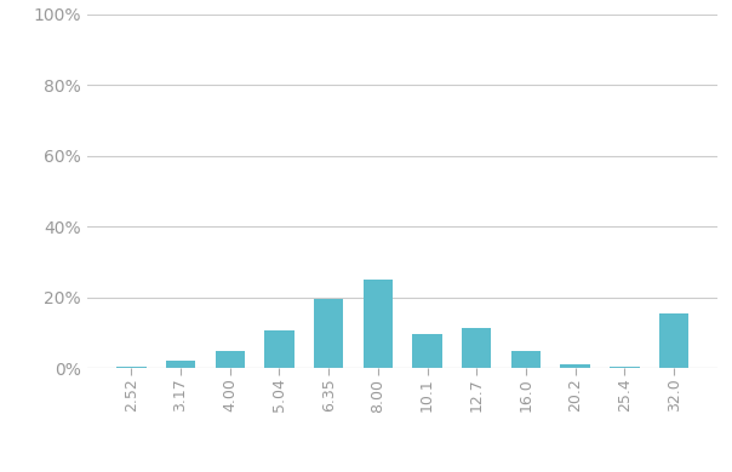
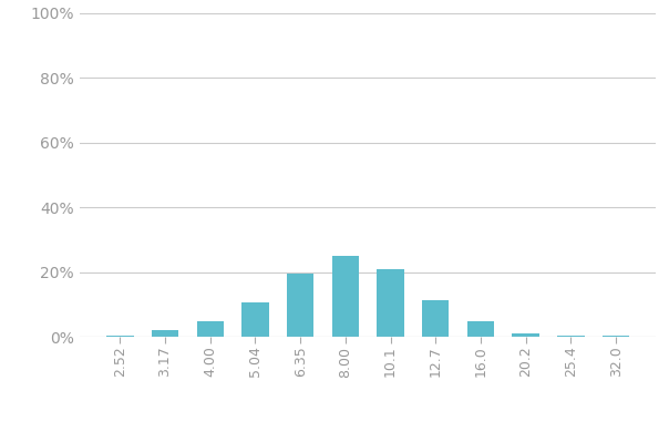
10.1: 9.5% -> 21.0%
32.0: 15.5% -> 0.3%
